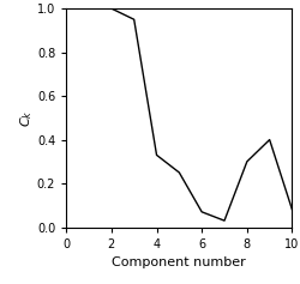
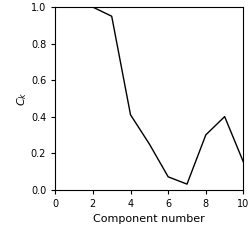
4: 0.33 -> 0.41
10: 0.08 -> 0.15
